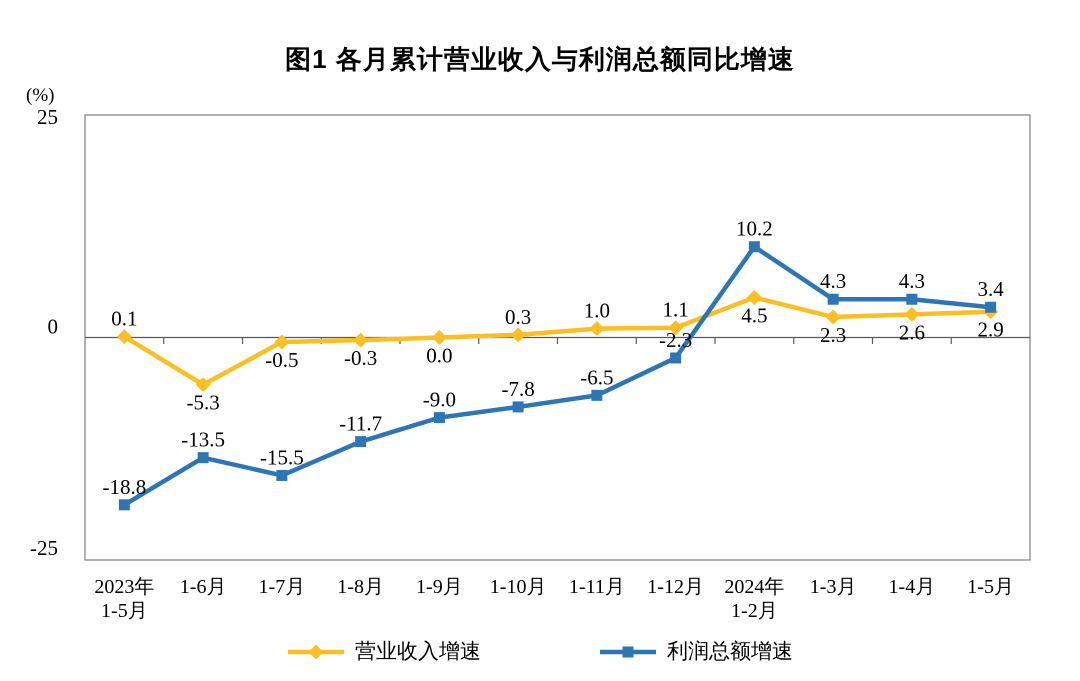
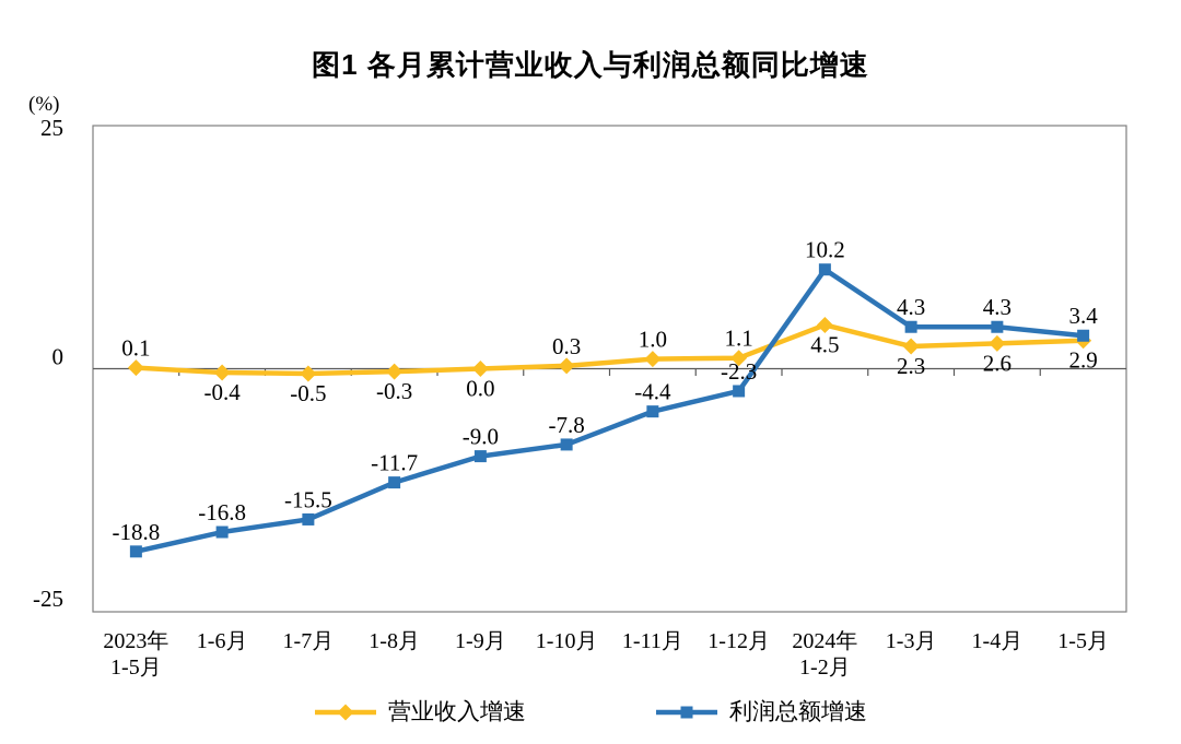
营业收入增速/1-6月: -5.3 -> -0.4
利润总额增速/1-6月: -13.5 -> -16.8
利润总额增速/1-11月: -6.5 -> -4.4
